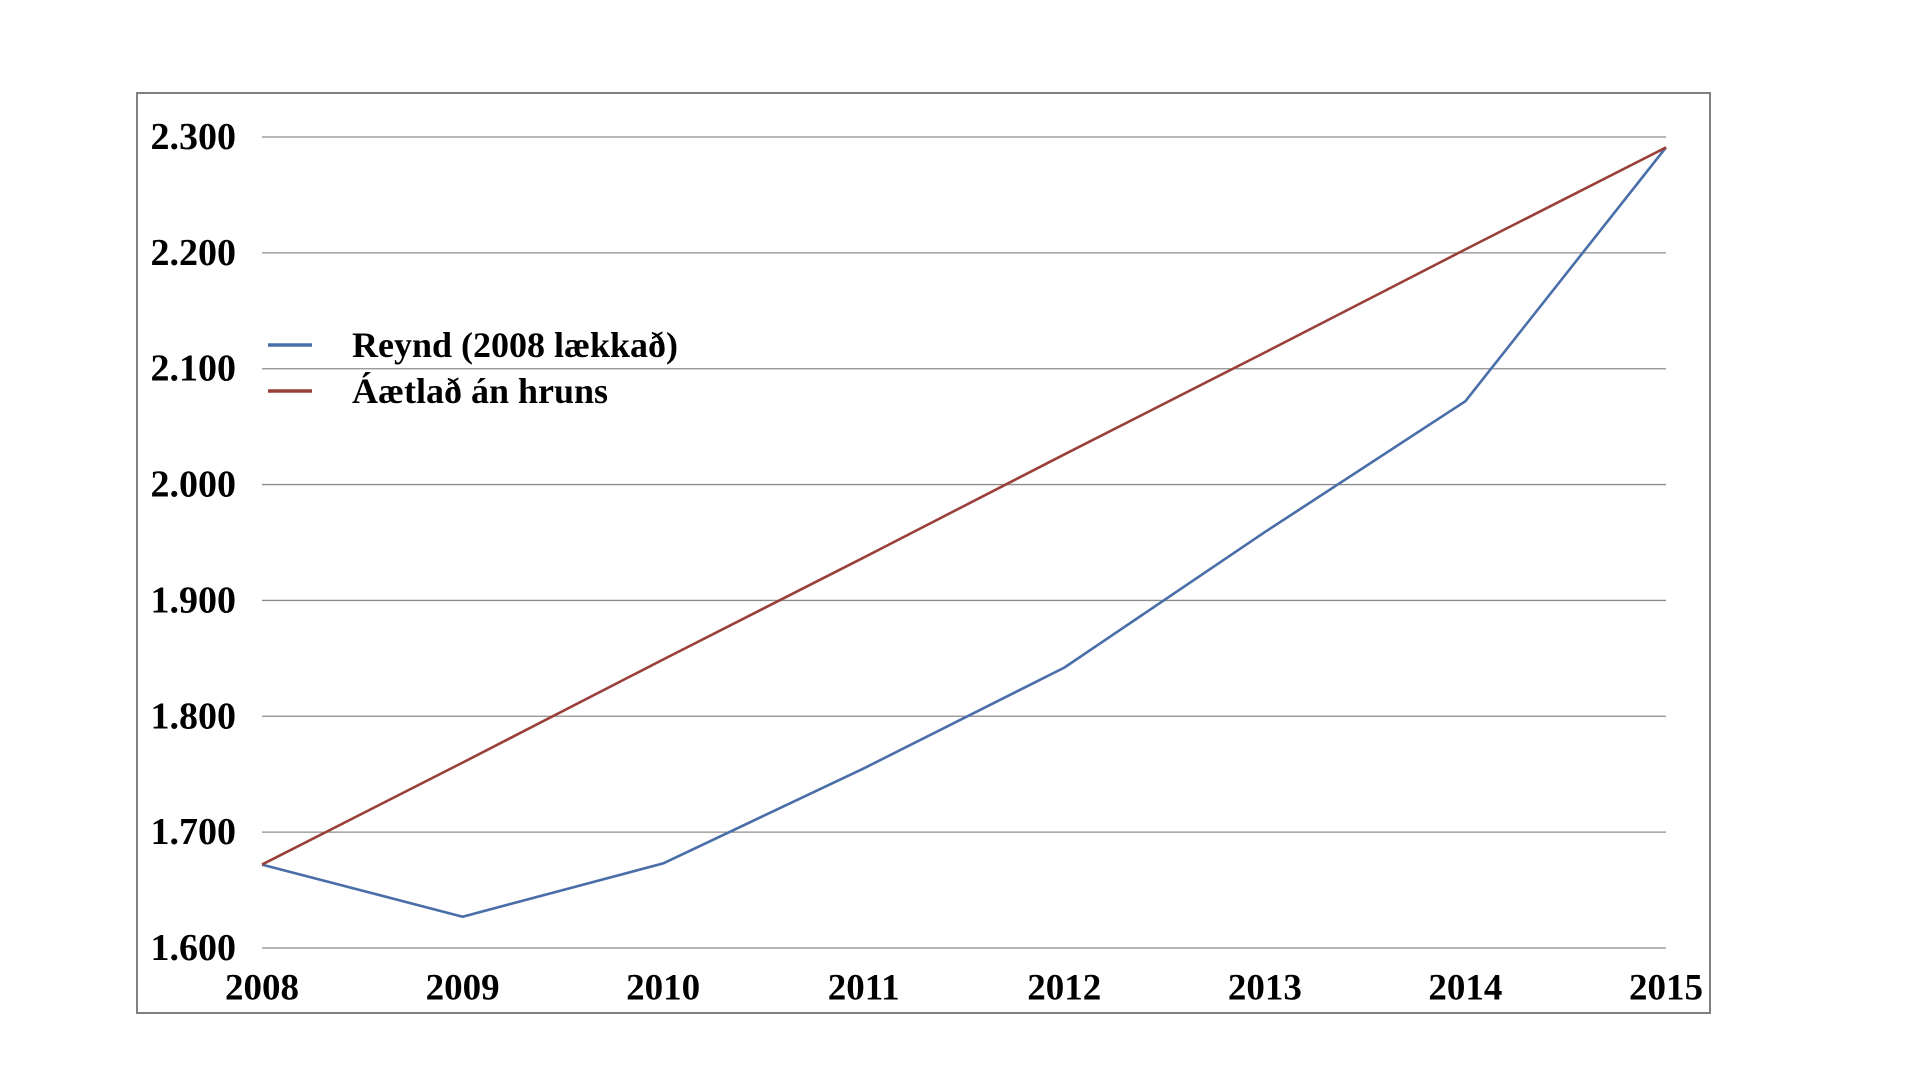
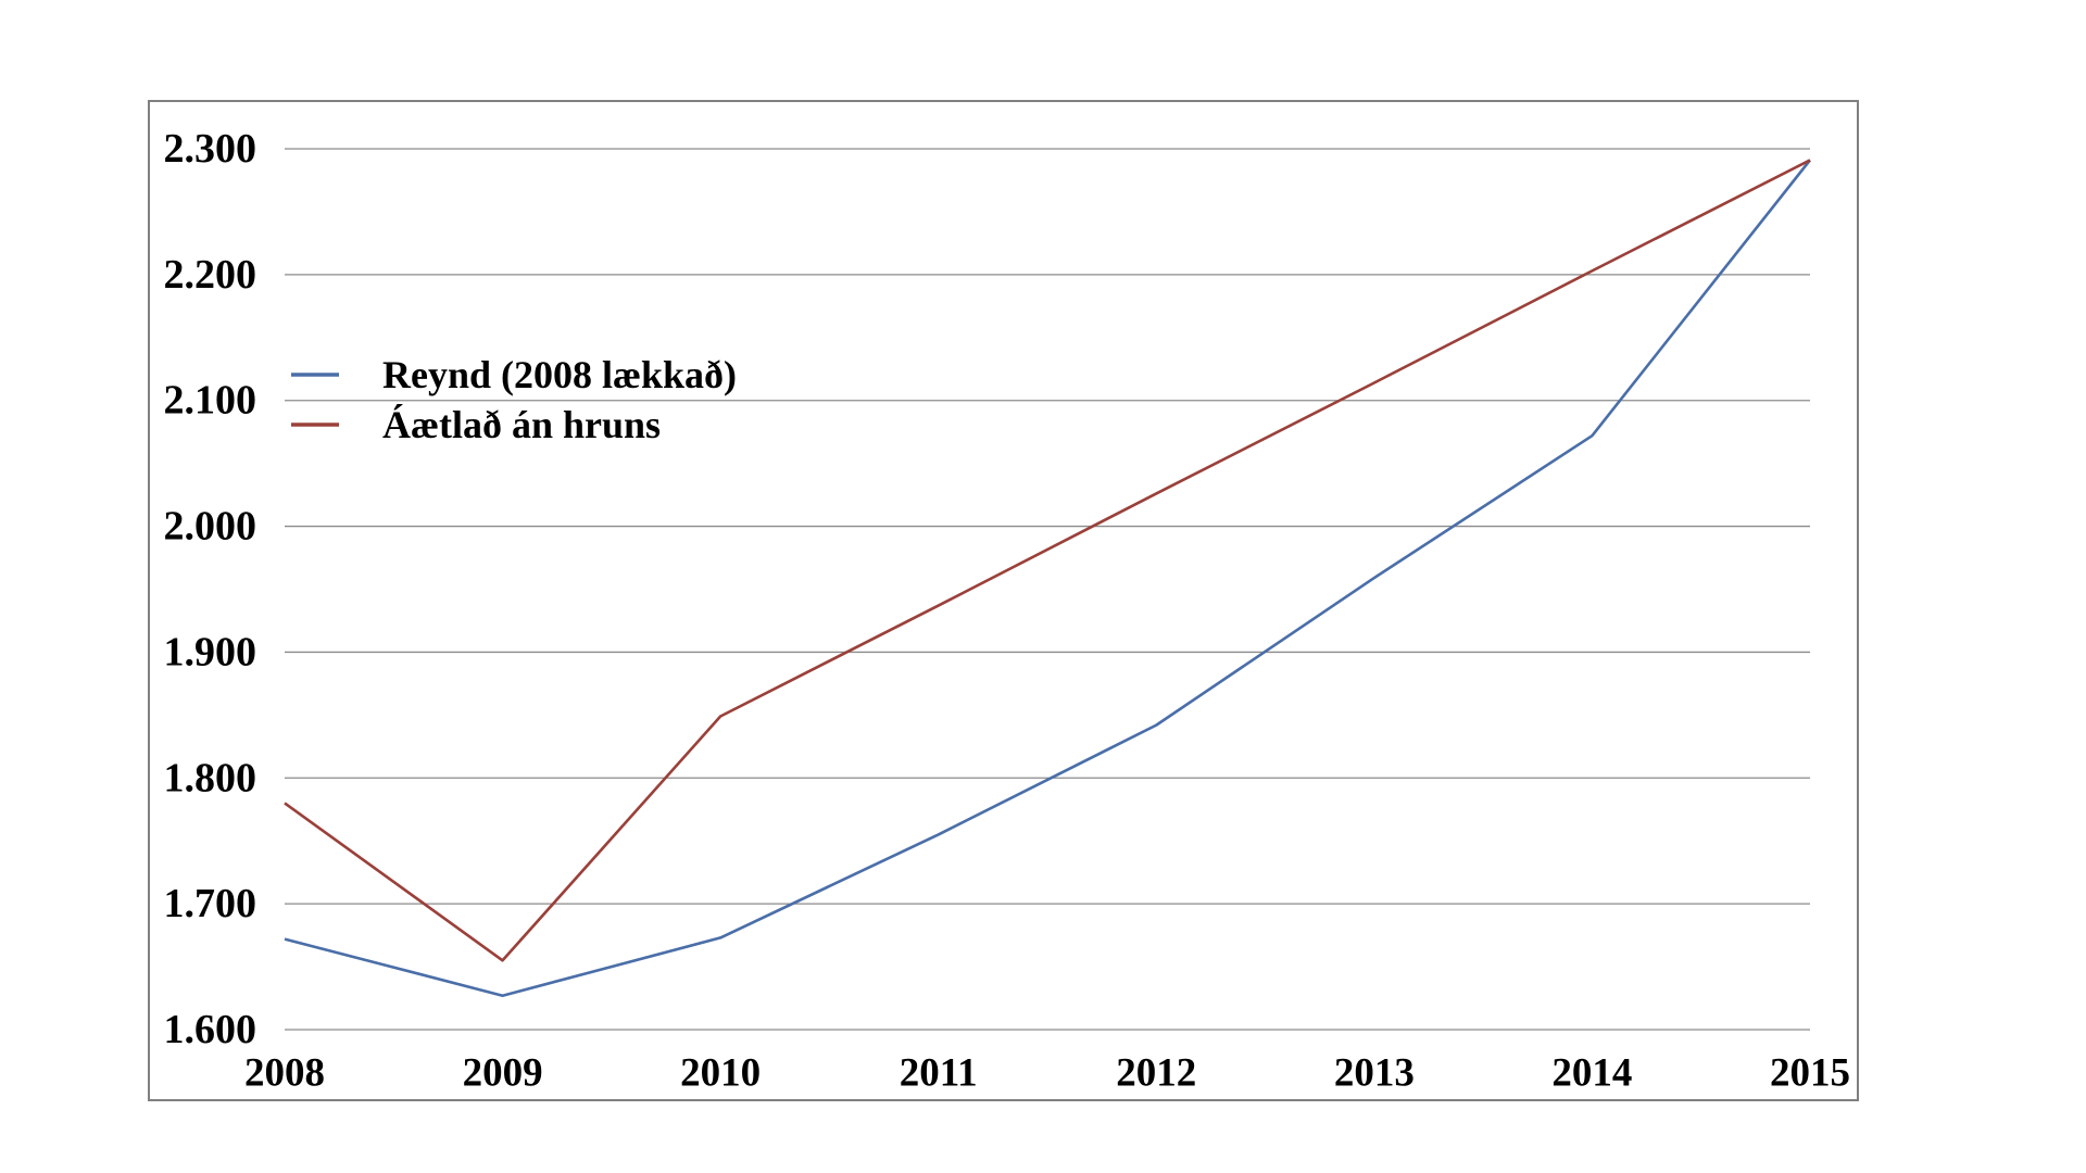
Áætlað án hruns/2008: 1672 -> 1780
Áætlað án hruns/2009: 1760 -> 1655
